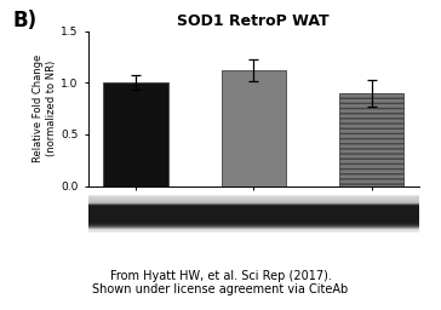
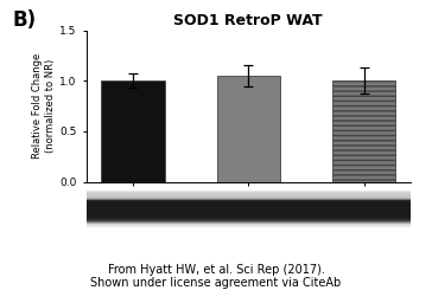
NL: 1.12 -> 1.05
L: 0.90 -> 1.00
